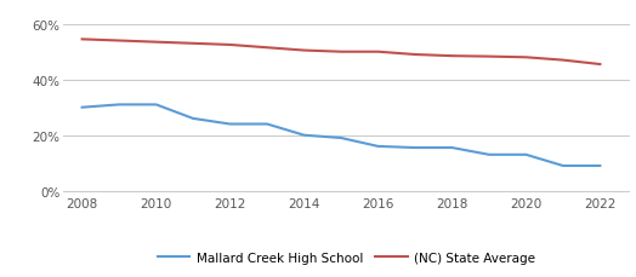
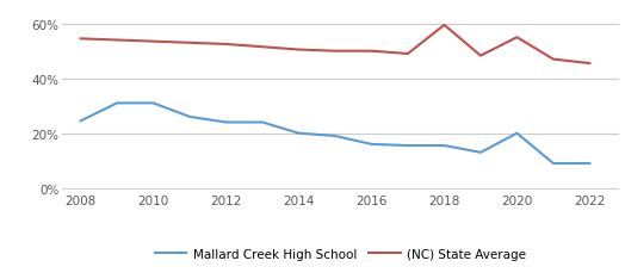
Mallard Creek High School/2008: 30.0% -> 24.5%
(NC) State Average/2018: 48.5% -> 59.5%
Mallard Creek High School/2020: 13.0% -> 20.0%
(NC) State Average/2020: 48.0% -> 55.0%
